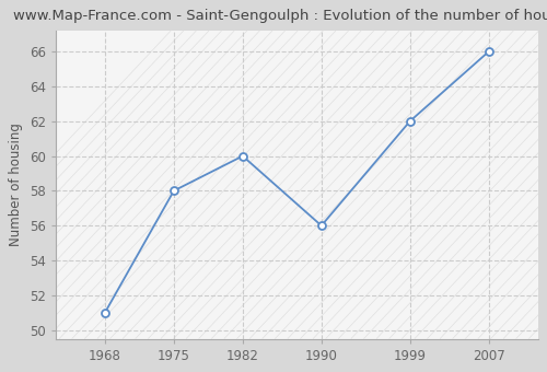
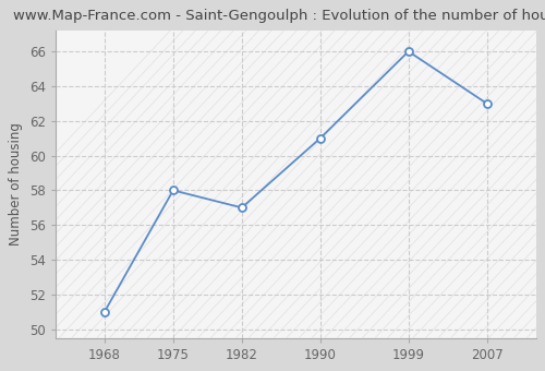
1982: 60 -> 57
1990: 56 -> 61
1999: 62 -> 66
2007: 66 -> 63
